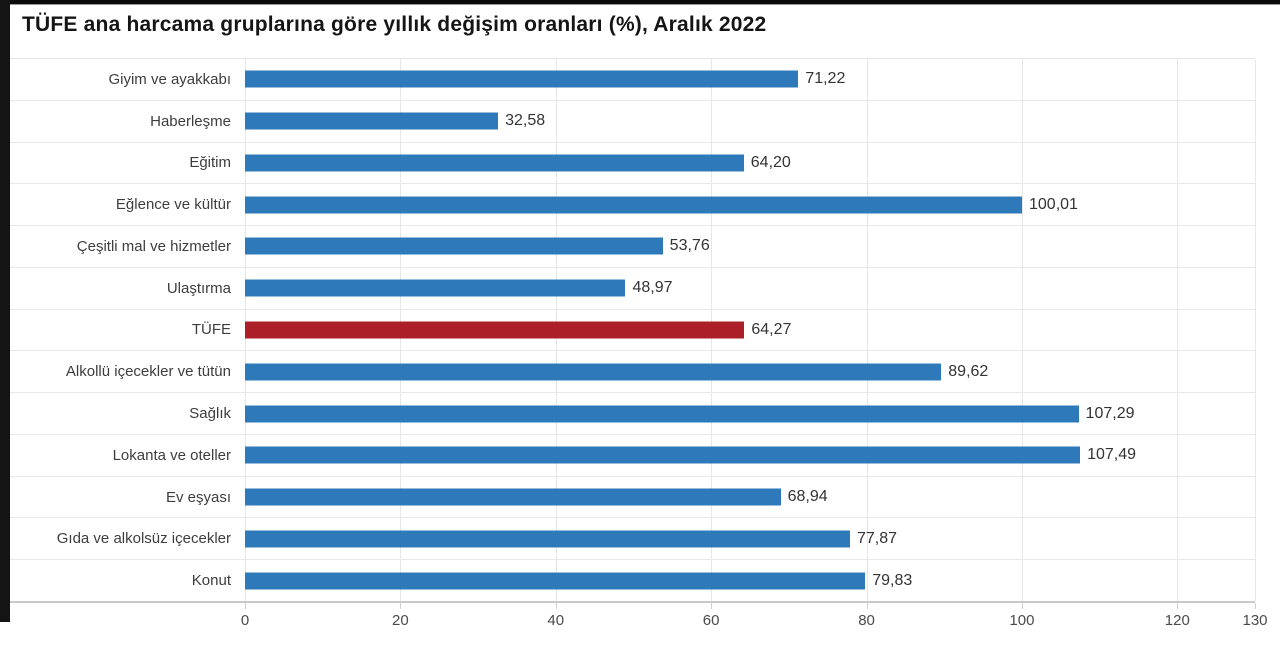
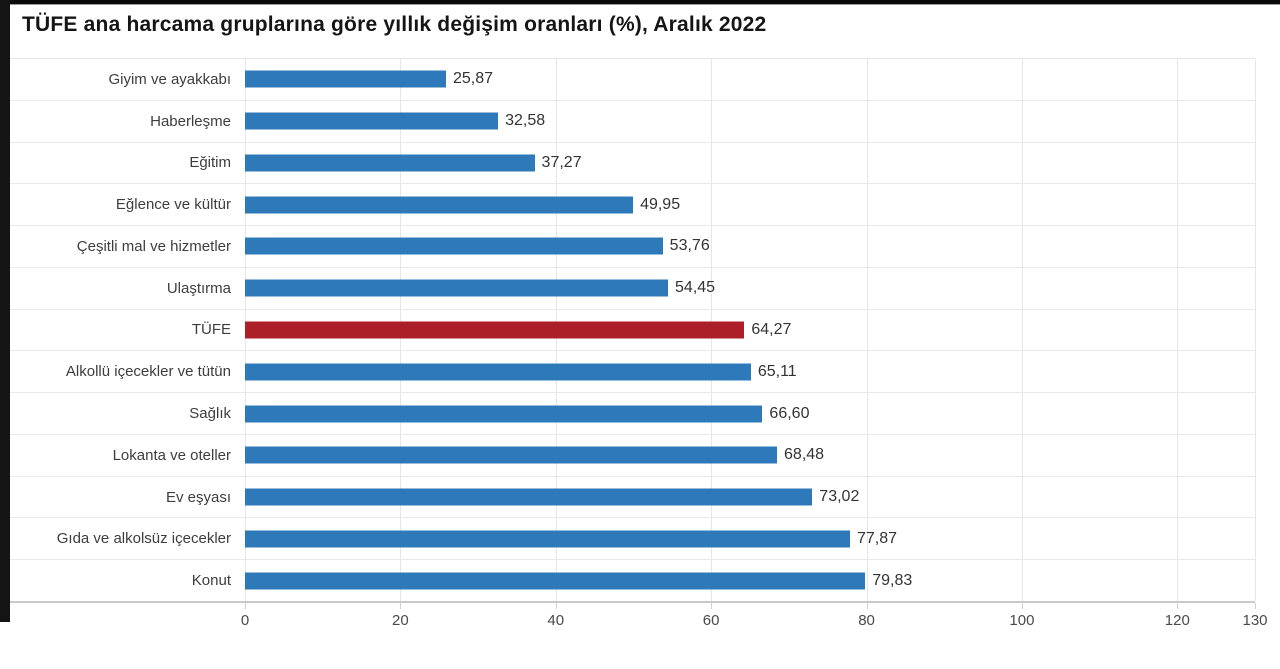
Giyim ve ayakkabı: 71,22 -> 25,87
Eğitim: 64,20 -> 37,27
Eğlence ve kültür: 100,01 -> 49,95
Ulaştırma: 48,97 -> 54,45
Alkollü içecekler ve tütün: 89,62 -> 65,11
Sağlık: 107,29 -> 66,60
Lokanta ve oteller: 107,49 -> 68,48
Ev eşyası: 68,94 -> 73,02
